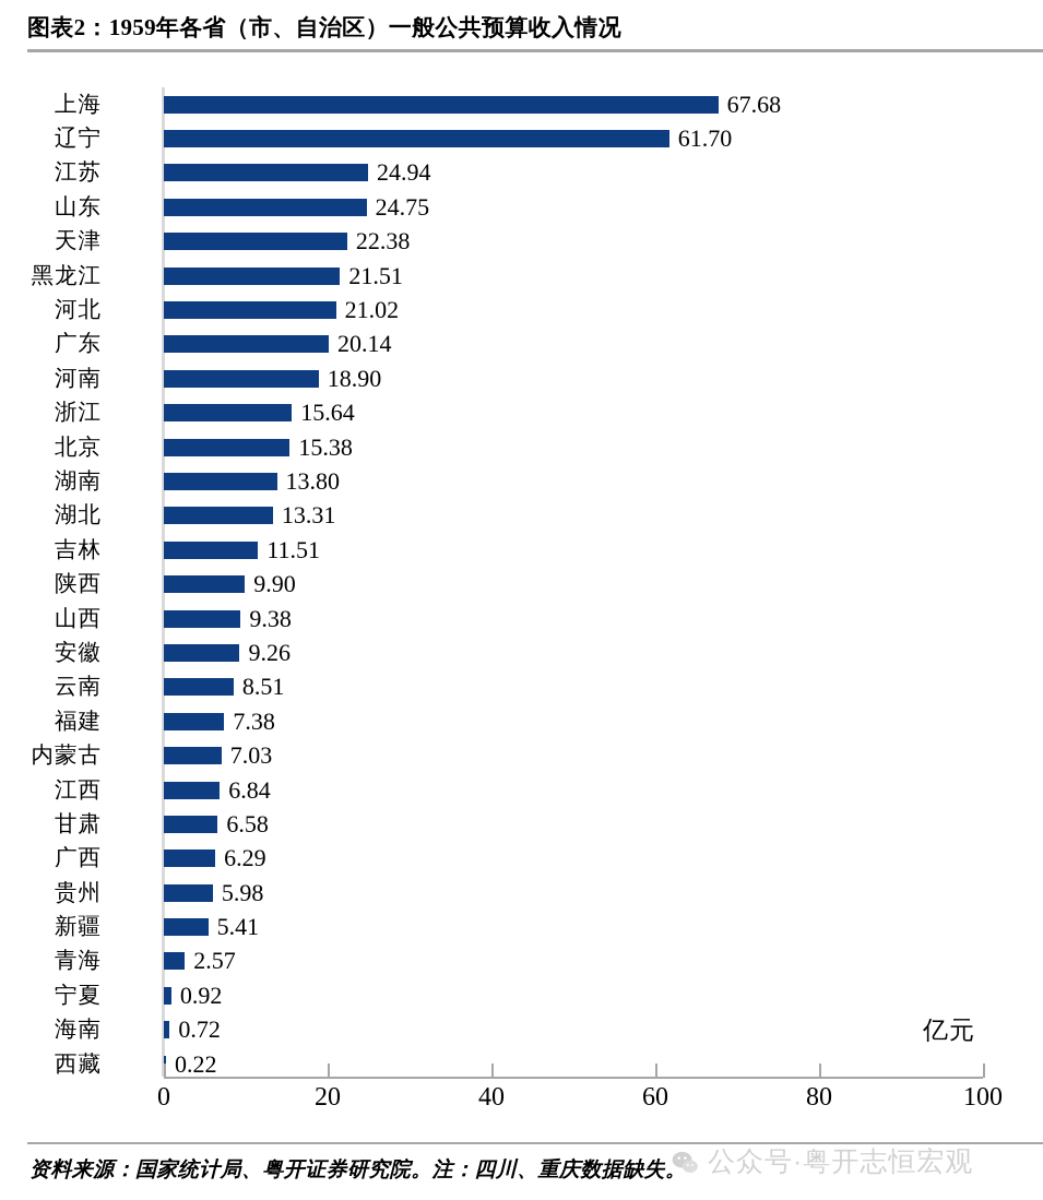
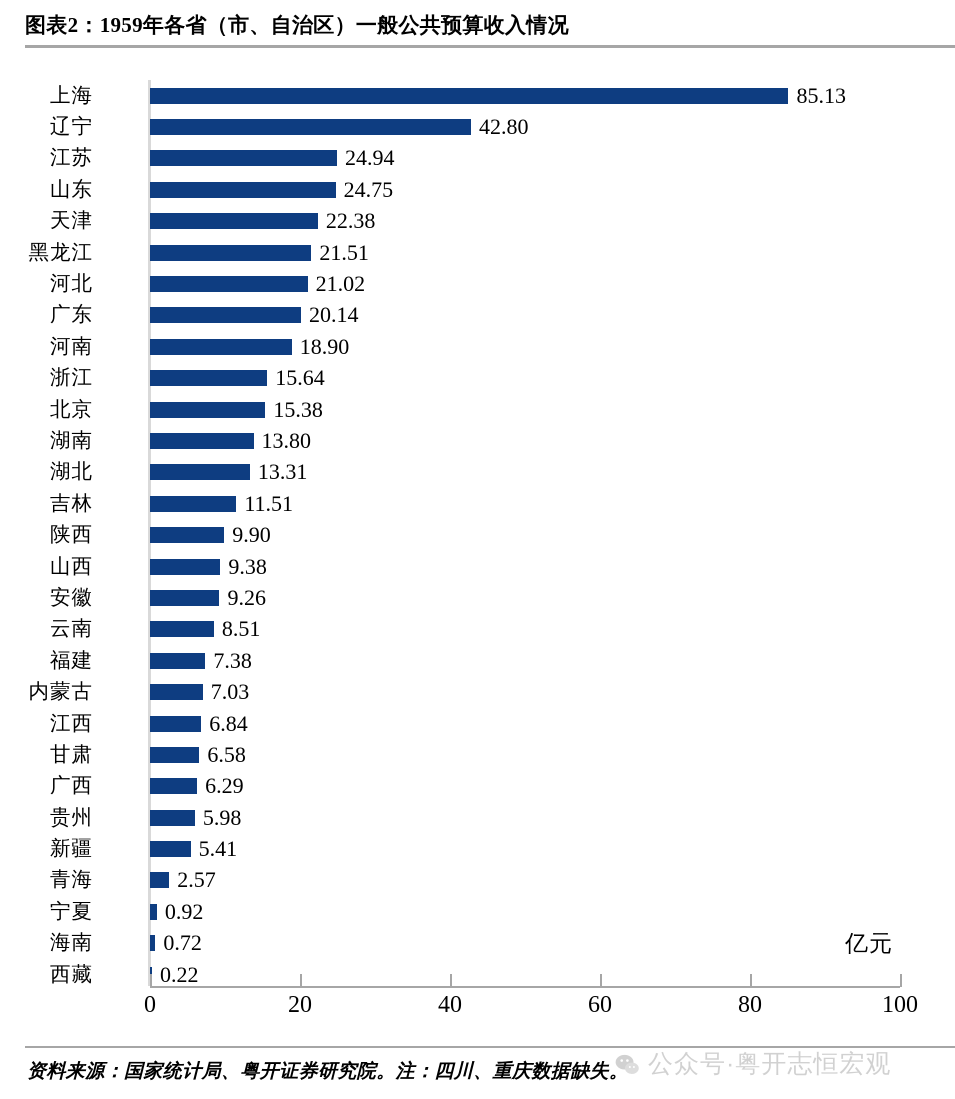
上海: 67.68 -> 85.13
辽宁: 61.70 -> 42.80
